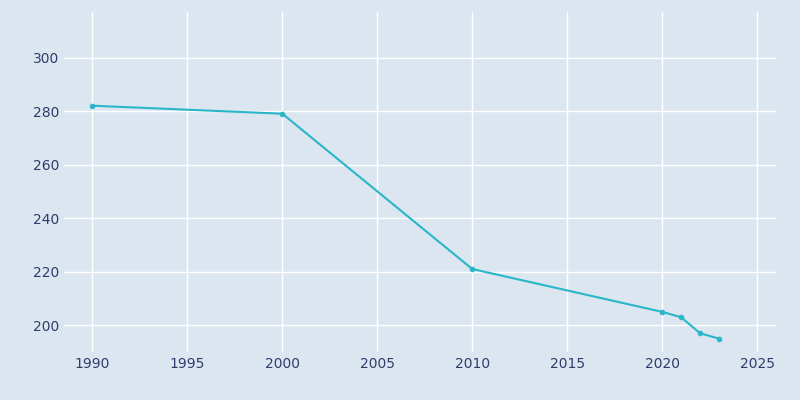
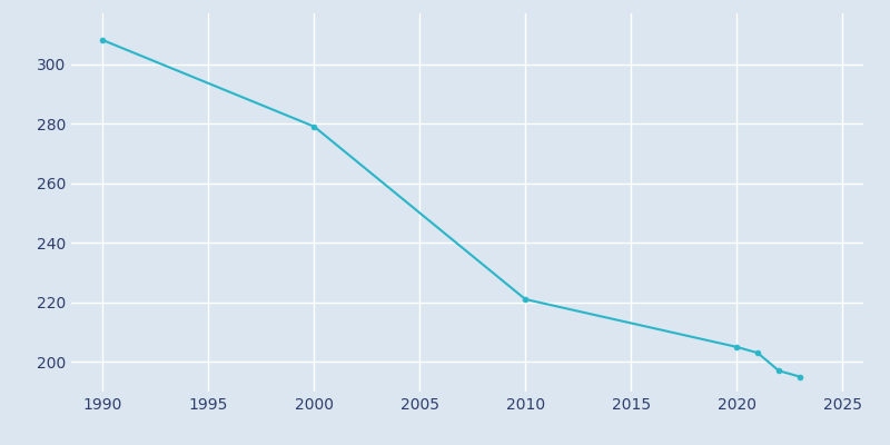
1990: 282 -> 308
